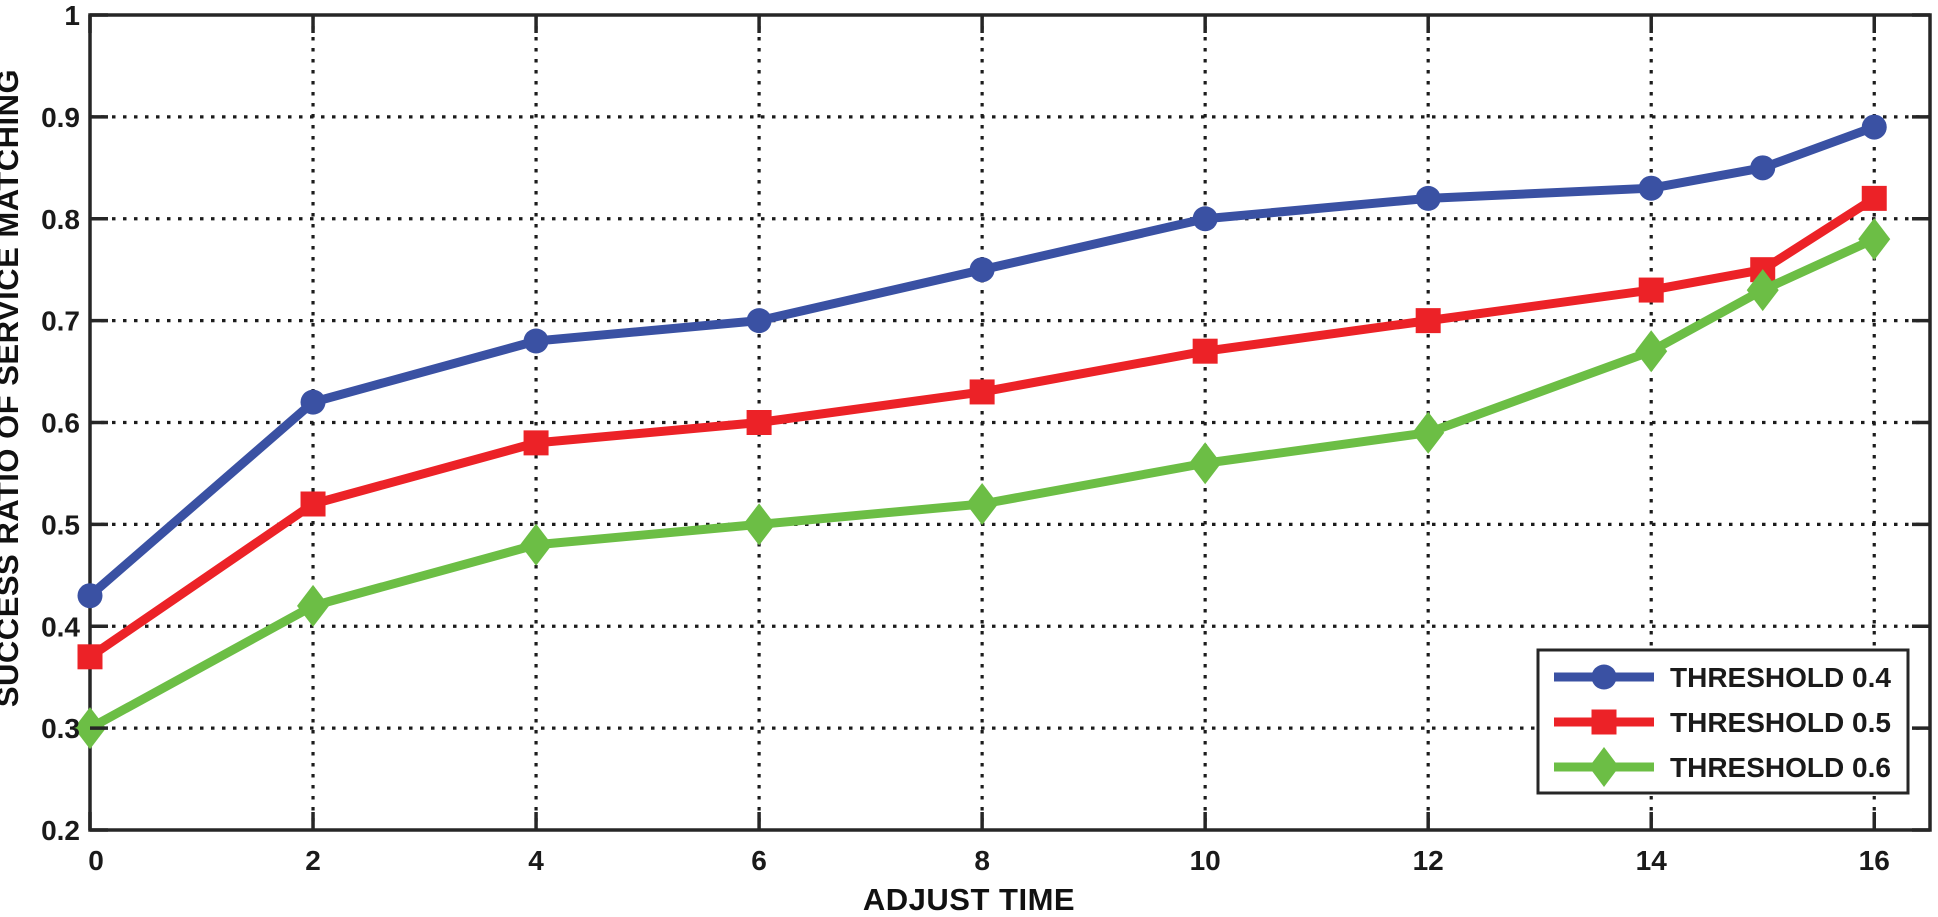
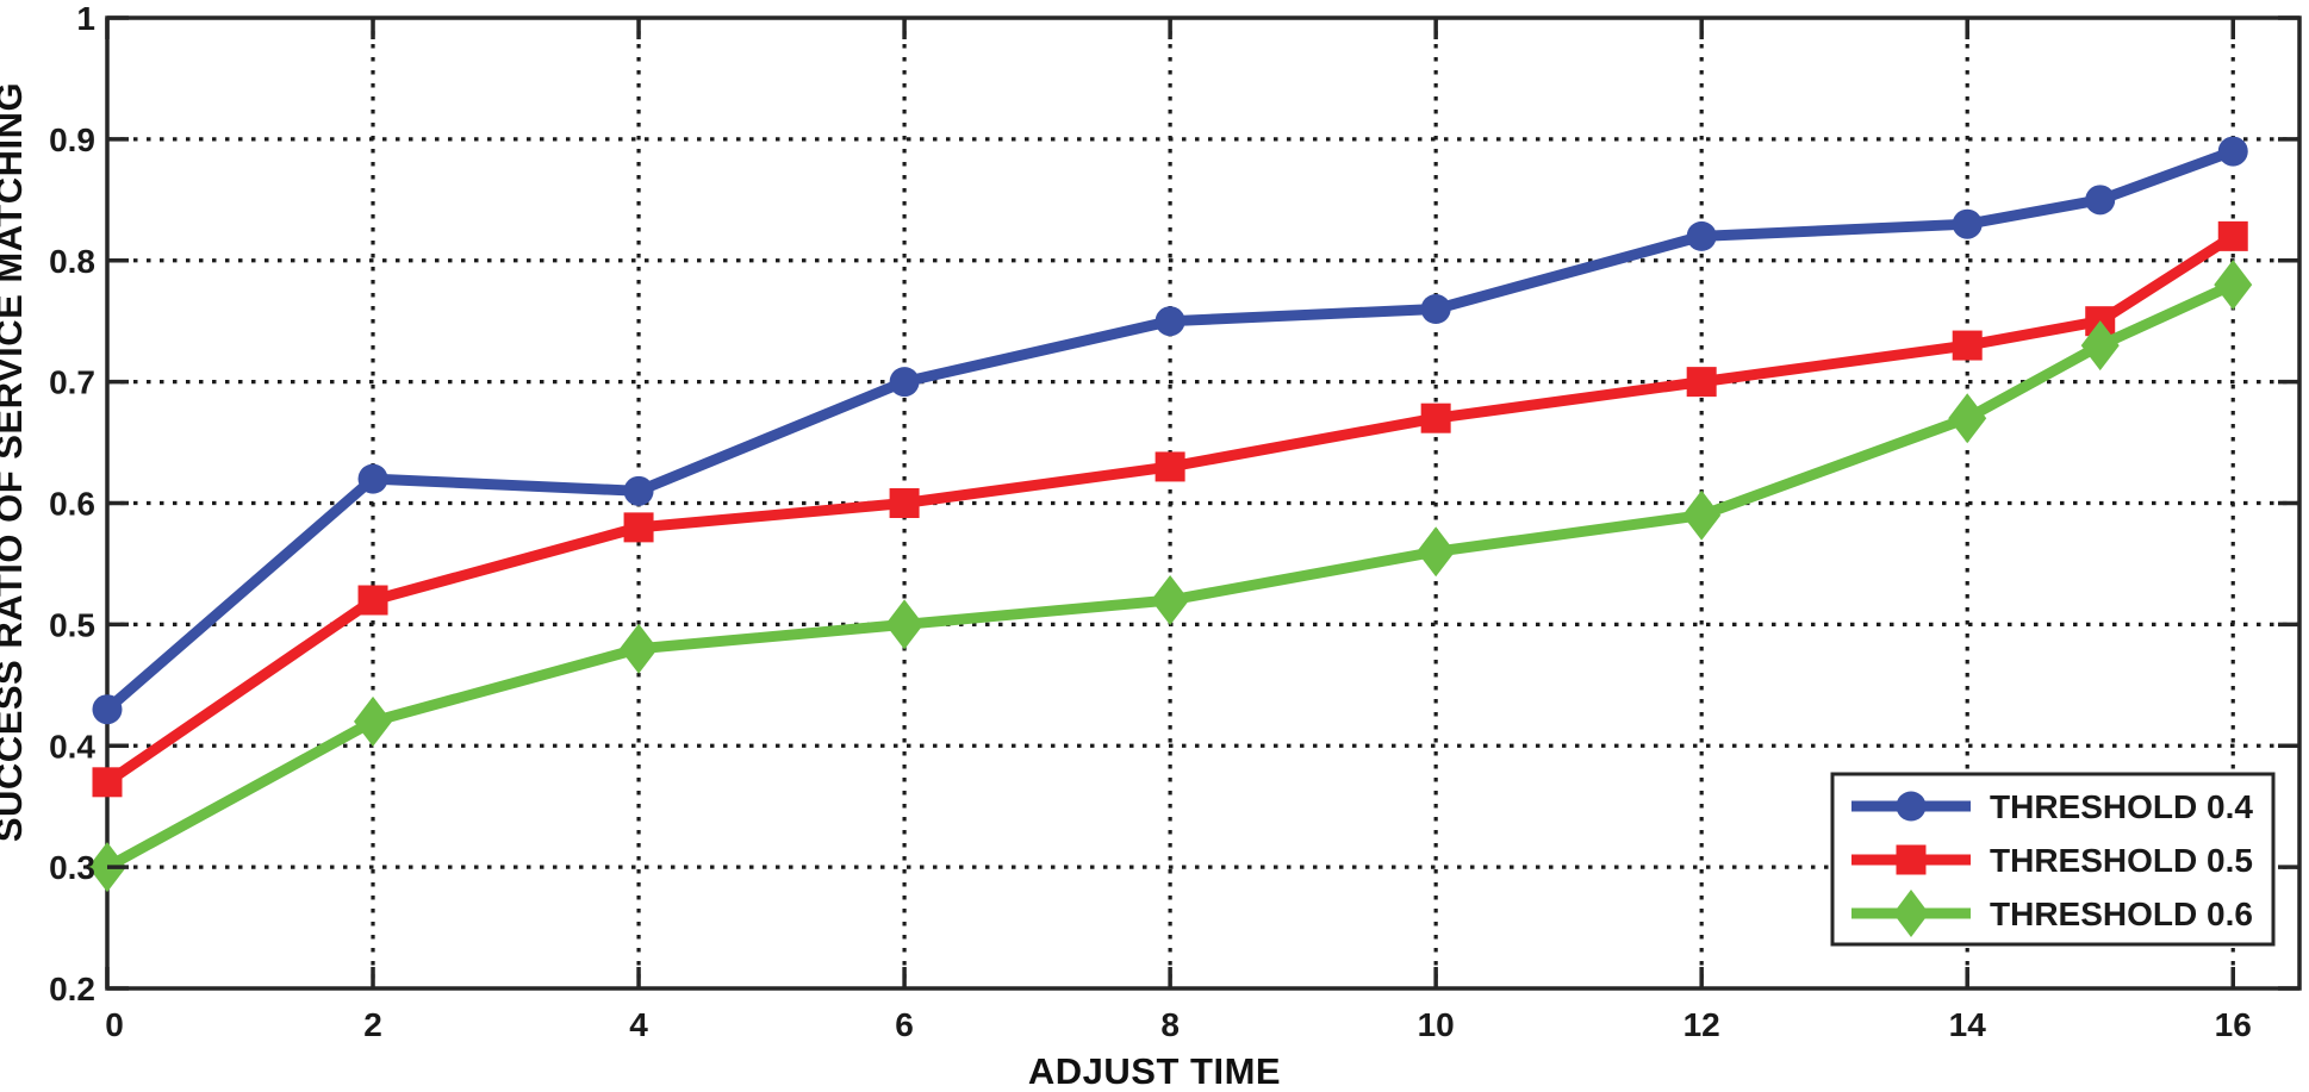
THRESHOLD 0.4/4: 0.68 -> 0.61
THRESHOLD 0.4/10: 0.80 -> 0.76
